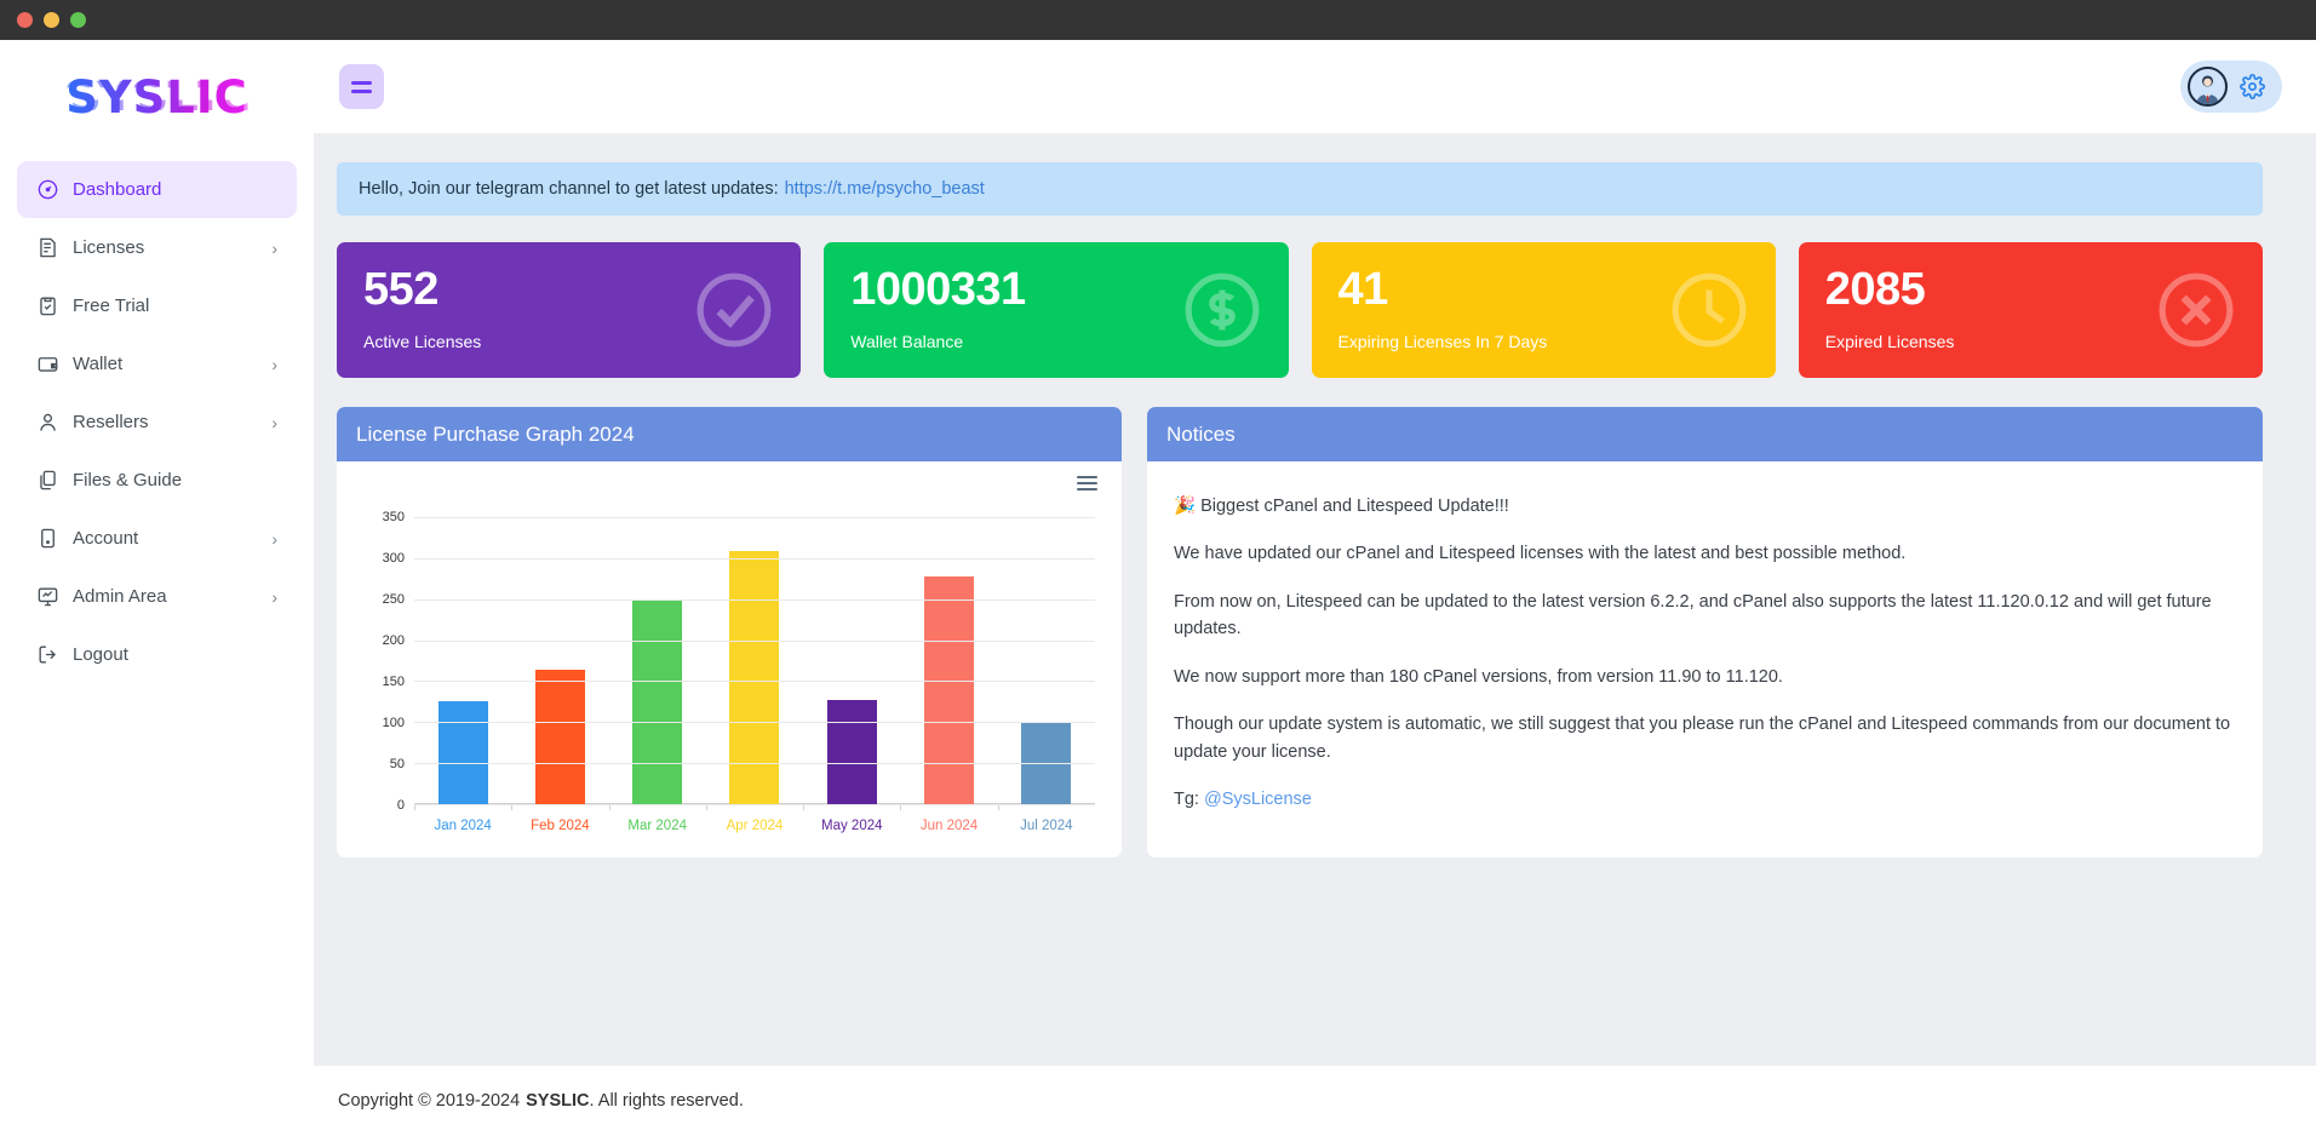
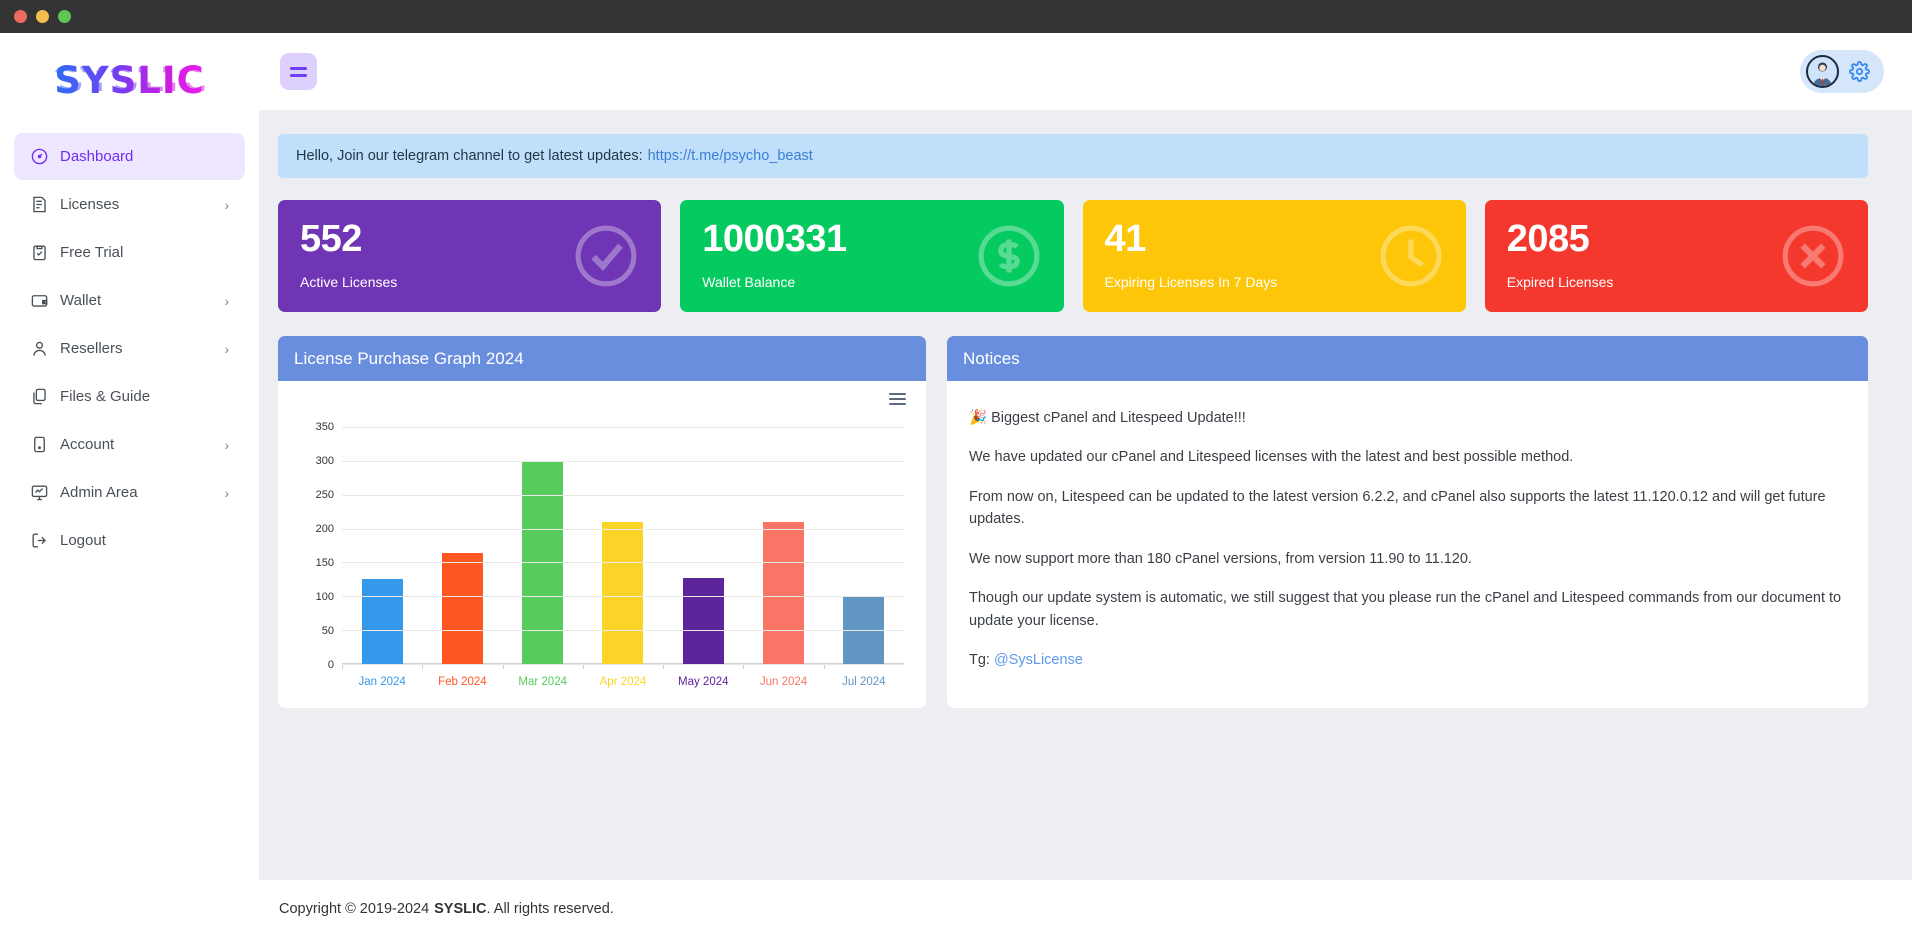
Mar 2024: 250 -> 300
Apr 2024: 310 -> 210
Jun 2024: 280 -> 210
